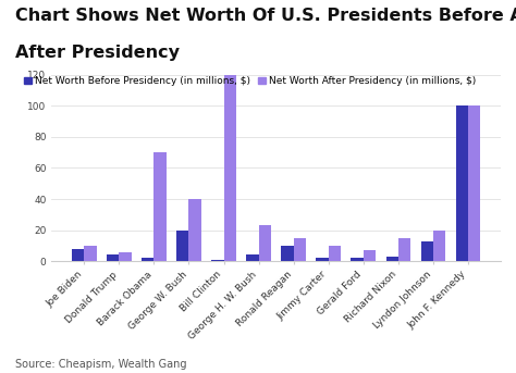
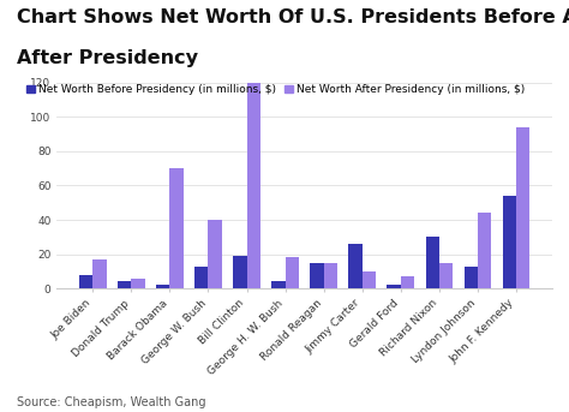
Net Worth After Presidency (in millions, $)/Joe Biden: 10 -> 17
Net Worth Before Presidency (in millions, $)/George W. Bush: 20 -> 13
Net Worth Before Presidency (in millions, $)/Bill Clinton: 1 -> 19
Net Worth After Presidency (in millions, $)/George H. W. Bush: 23 -> 18
Net Worth Before Presidency (in millions, $)/Ronald Reagan: 10 -> 15
Net Worth Before Presidency (in millions, $)/Jimmy Carter: 2 -> 26
Net Worth Before Presidency (in millions, $)/Richard Nixon: 3 -> 30
Net Worth After Presidency (in millions, $)/Lyndon Johnson: 20 -> 44
Net Worth Before Presidency (in millions, $)/John F. Kennedy: 100 -> 54
Net Worth After Presidency (in millions, $)/John F. Kennedy: 100 -> 94
